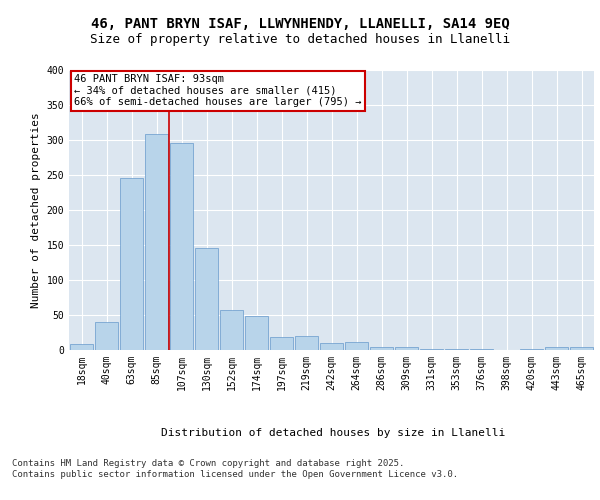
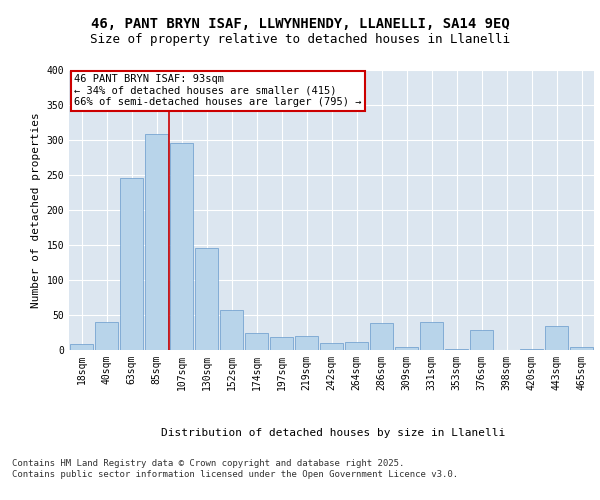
174sqm: 48 -> 24
286sqm: 5 -> 38
331sqm: 2 -> 40
376sqm: 1 -> 28
443sqm: 4 -> 34
